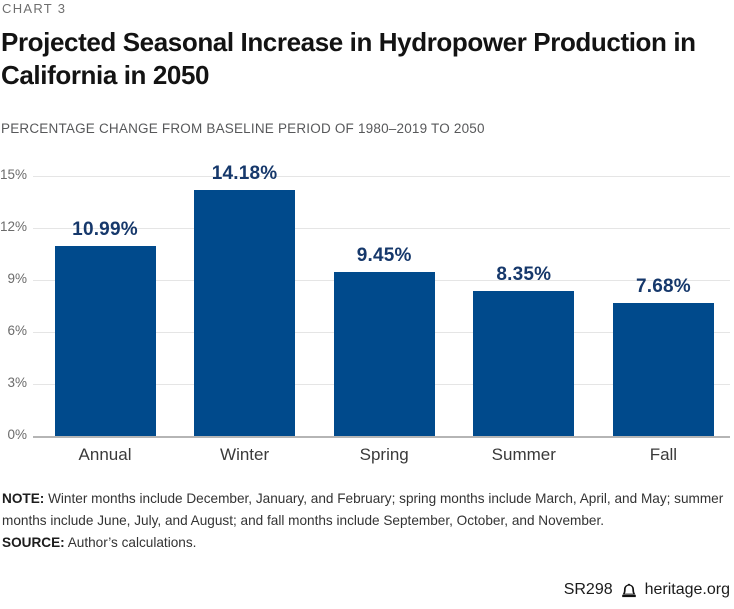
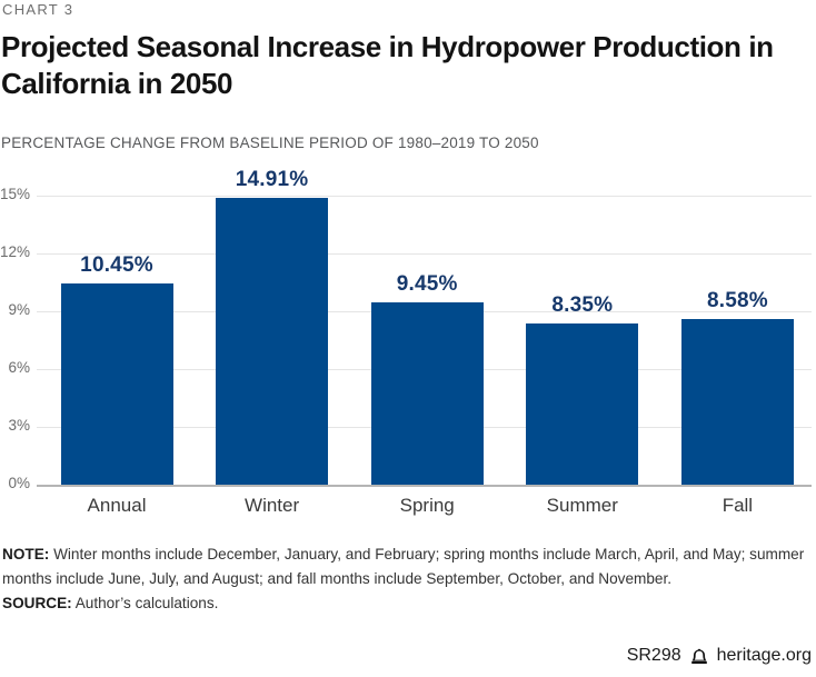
Annual: 10.99% -> 10.45%
Winter: 14.18% -> 14.91%
Fall: 7.68% -> 8.58%
